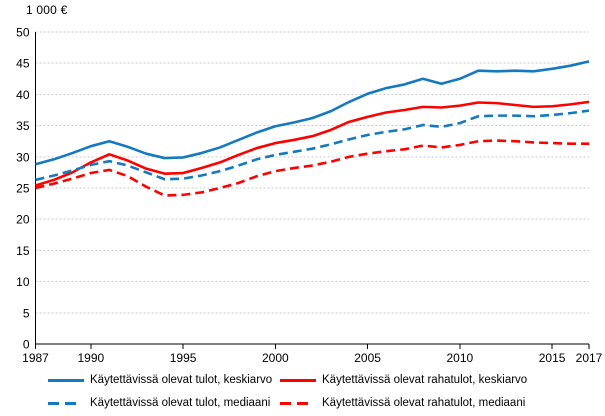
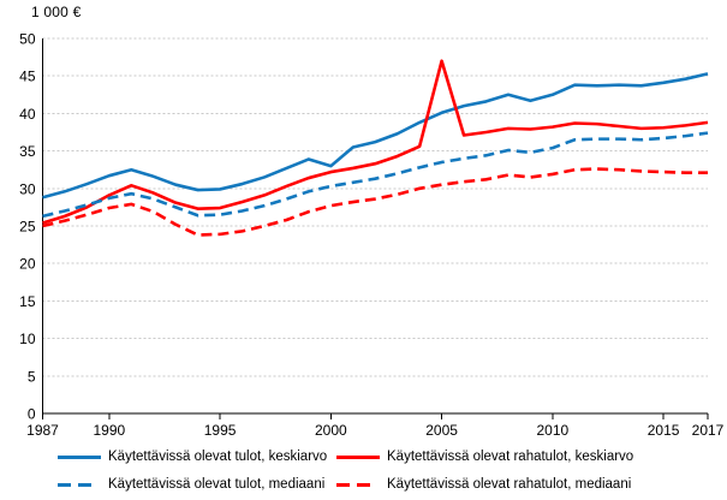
Käytettävissä olevat tulot, keskiarvo/2000: 35 -> 33
Käytettävissä olevat rahatulot, keskiarvo/2005: 36 -> 47
